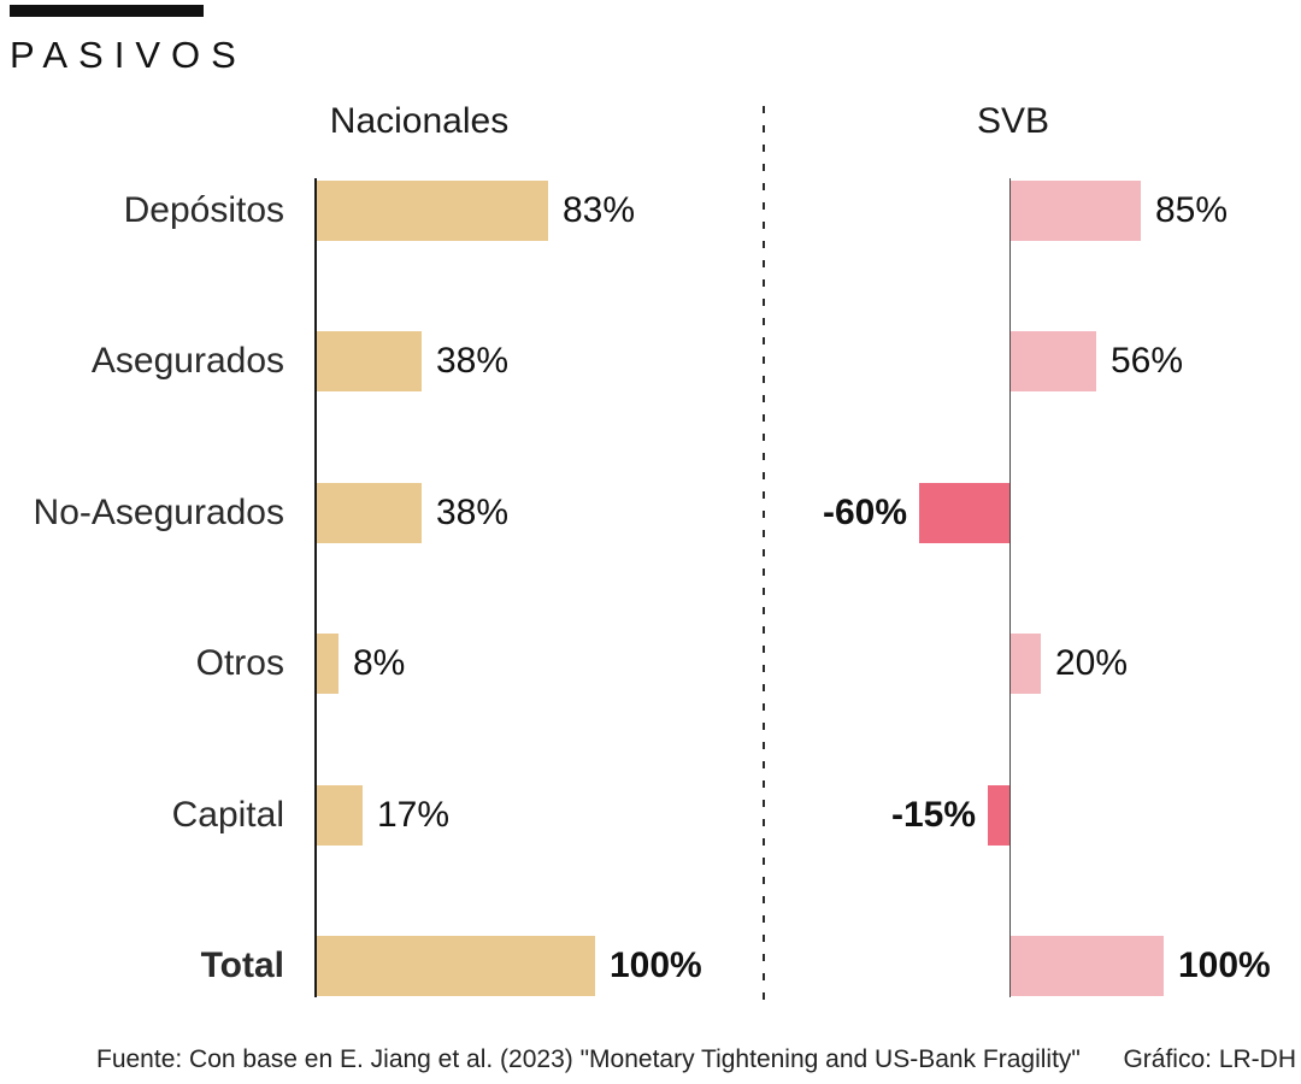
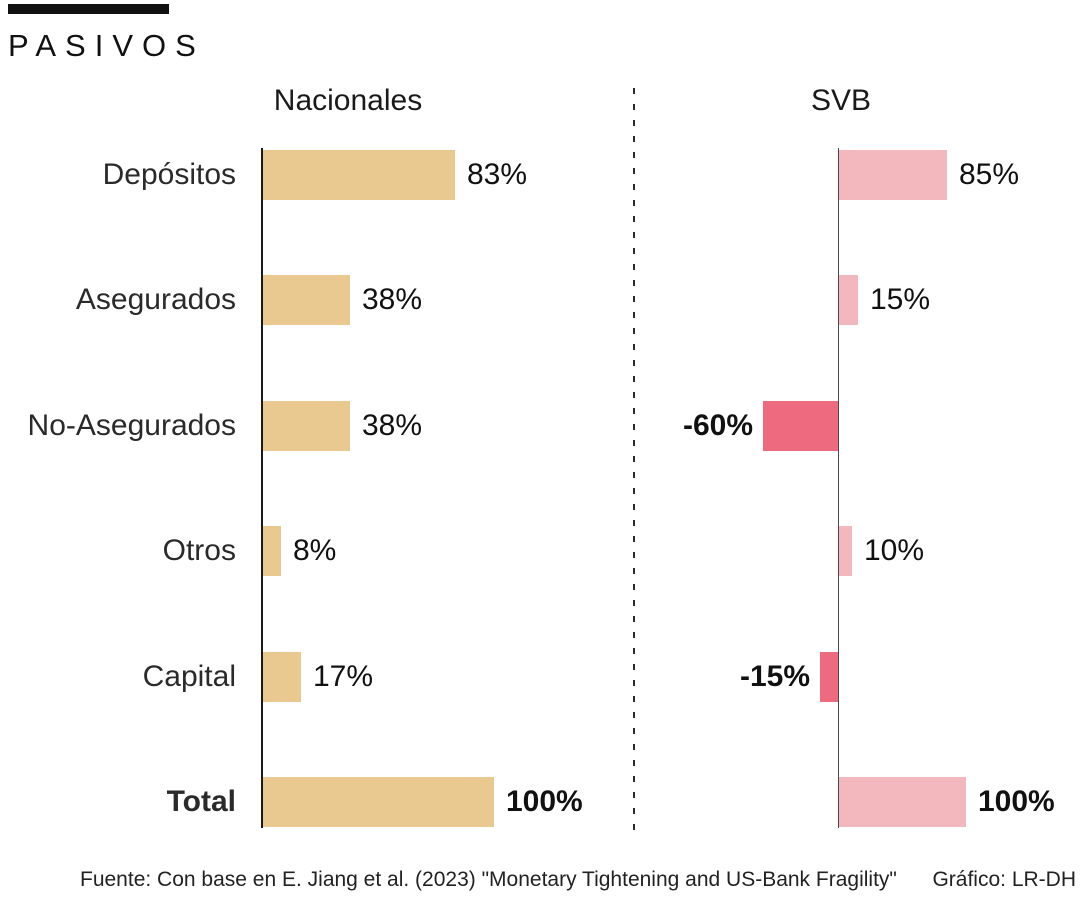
SVB/Asegurados: 56% -> 15%
SVB/Otros: 20% -> 10%
